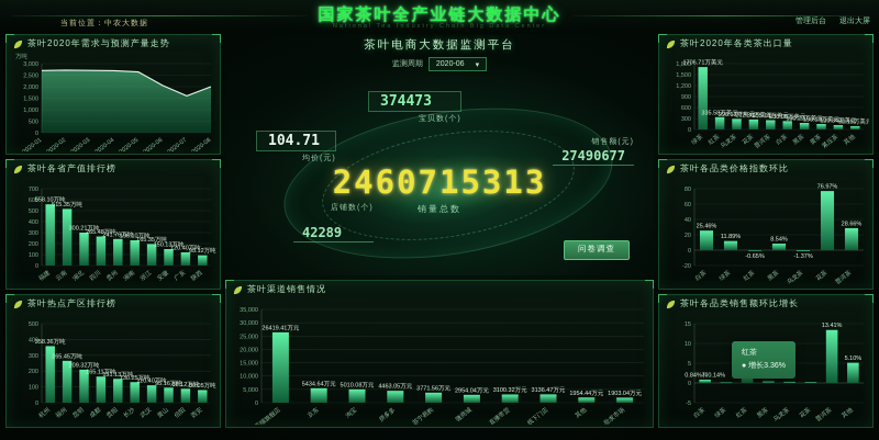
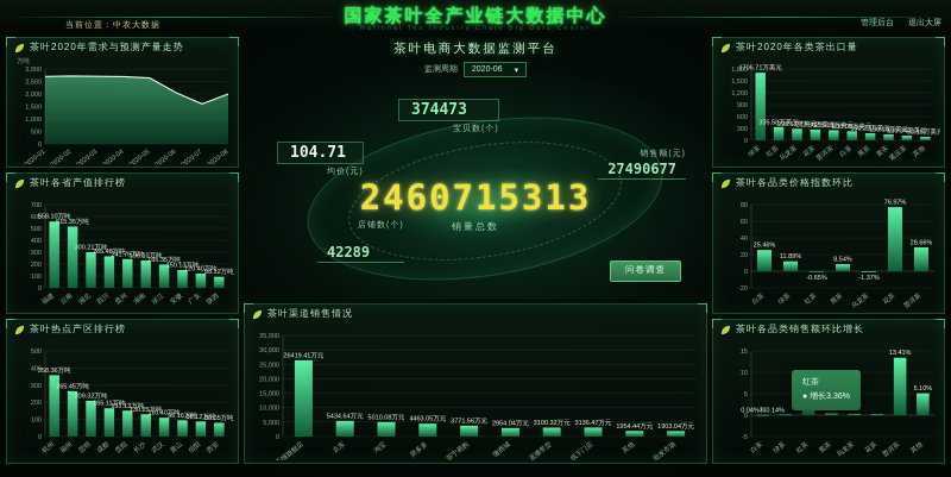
茶叶各品类销售额环比增长/白茶: 0.84 -> 0.04
